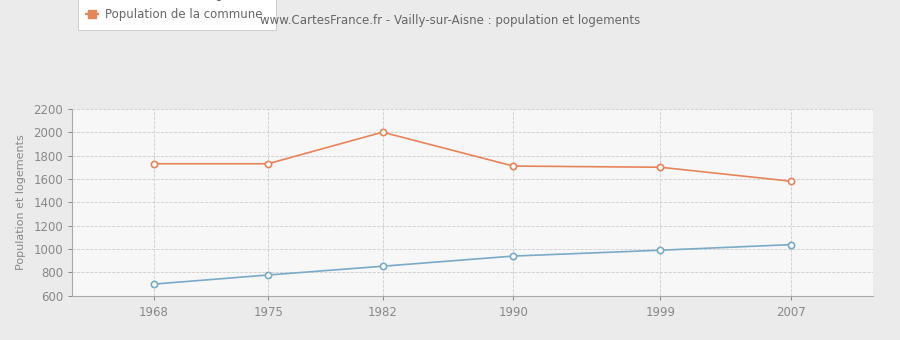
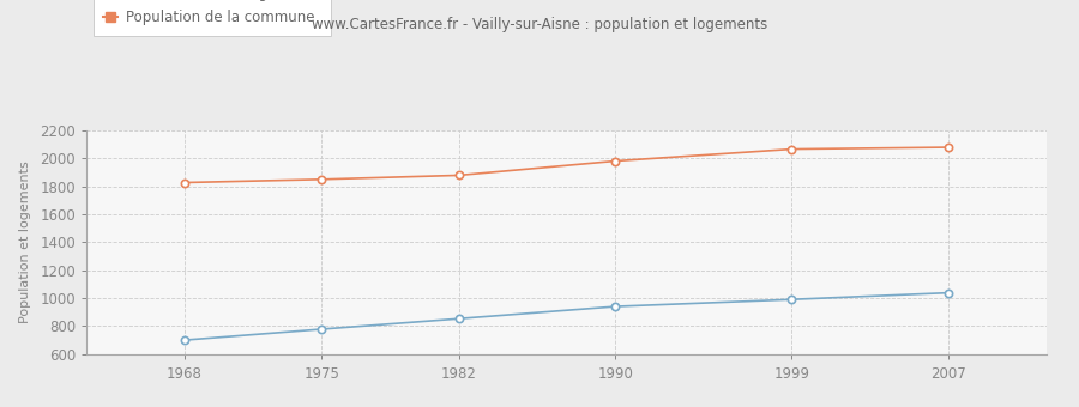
Population de la commune/1968: 1730 -> 1830
Population de la commune/1975: 1730 -> 1850
Population de la commune/1982: 2000 -> 1880
Population de la commune/1990: 1710 -> 1980
Population de la commune/1999: 1700 -> 2060
Population de la commune/2007: 1580 -> 2080
